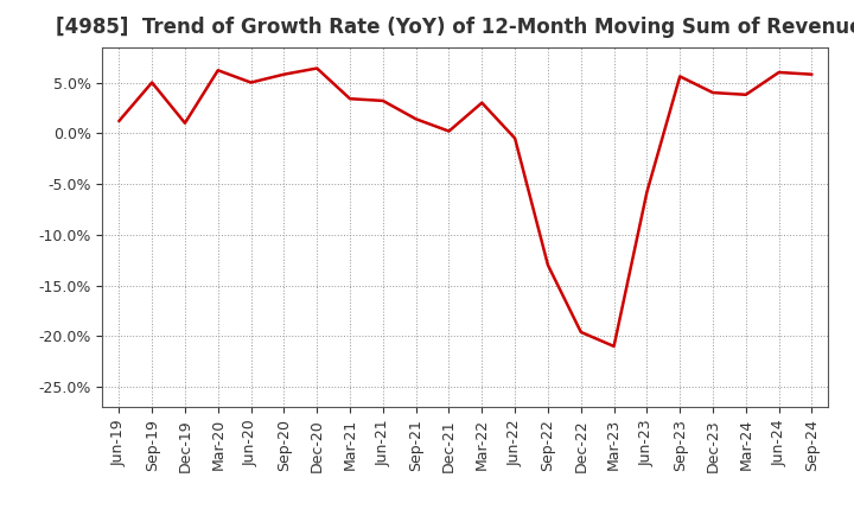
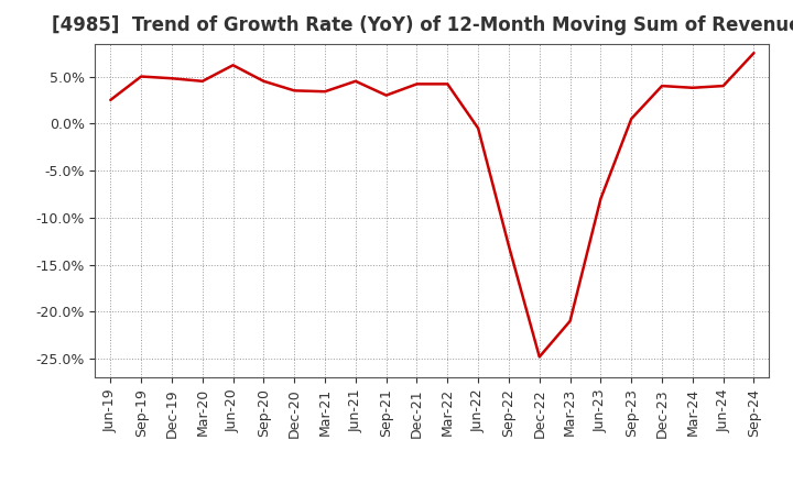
Jun-19: 1.2% -> 2.5%
Dec-19: 1.0% -> 4.8%
Mar-20: 6.2% -> 4.5%
Jun-20: 5.0% -> 6.2%
Sep-20: 5.8% -> 4.5%
Dec-20: 6.4% -> 3.5%
Jun-21: 3.2% -> 4.5%
Sep-21: 1.4% -> 3.0%
Dec-21: 0.2% -> 4.2%
Mar-22: 3.0% -> 4.2%
Dec-22: -19.6% -> -24.8%
Jun-23: -5.8% -> -8.0%
Sep-23: 5.6% -> 0.5%
Jun-24: 6.0% -> 4.0%
Sep-24: 5.8% -> 7.5%
